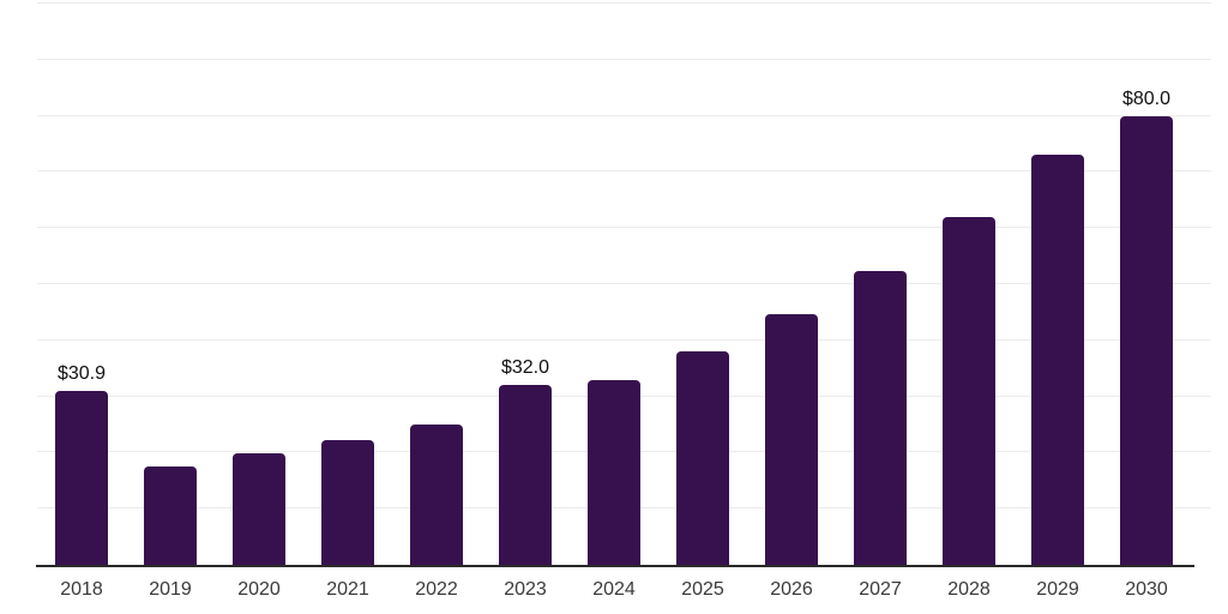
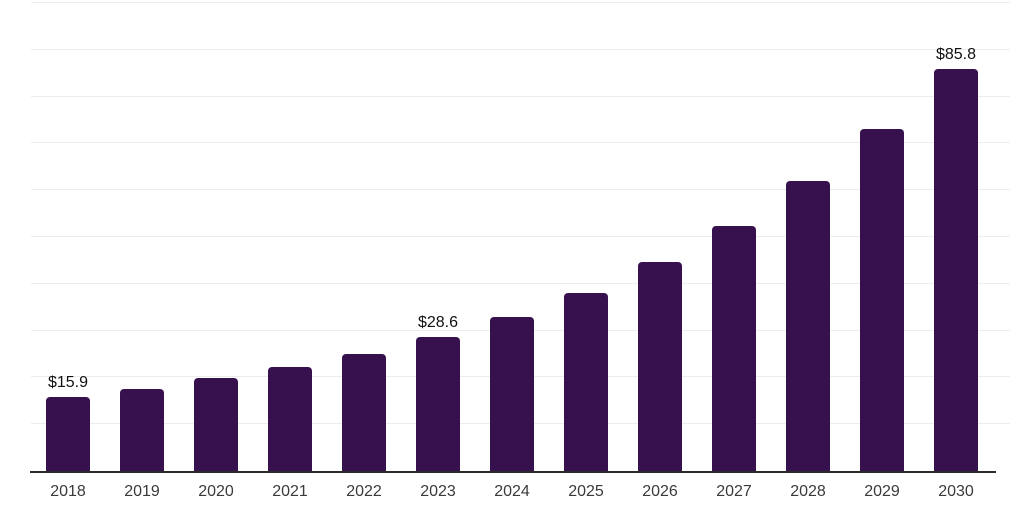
2018: $30.9 -> $15.9
2023: $32.0 -> $28.6
2030: $80.0 -> $85.8
